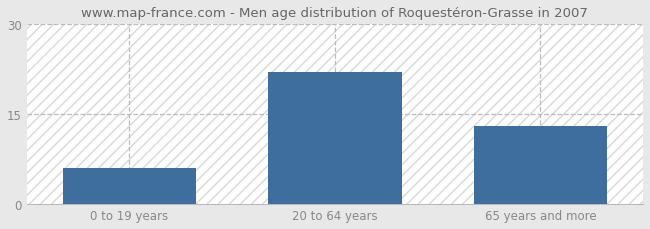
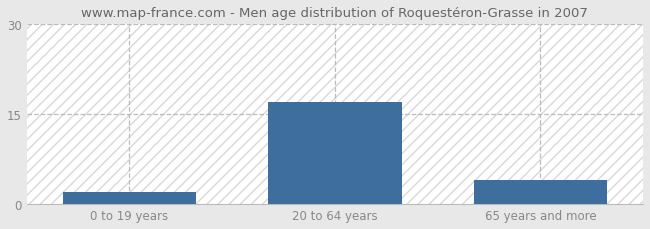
0 to 19 years: 6 -> 2
20 to 64 years: 22 -> 17
65 years and more: 13 -> 4
